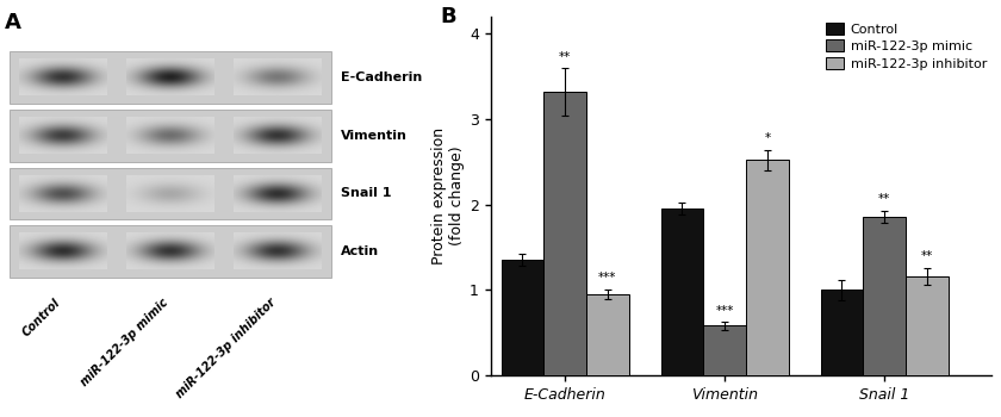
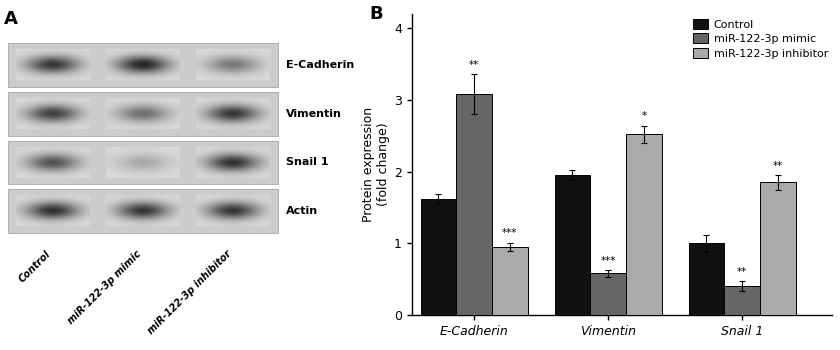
Control/E-Cadherin: 1.36 -> 1.62
miR-122-3p mimic/E-Cadherin: 3.32 -> 3.08
miR-122-3p mimic/Snail 1: 1.86 -> 0.40
miR-122-3p inhibitor/Snail 1: 1.16 -> 1.85
